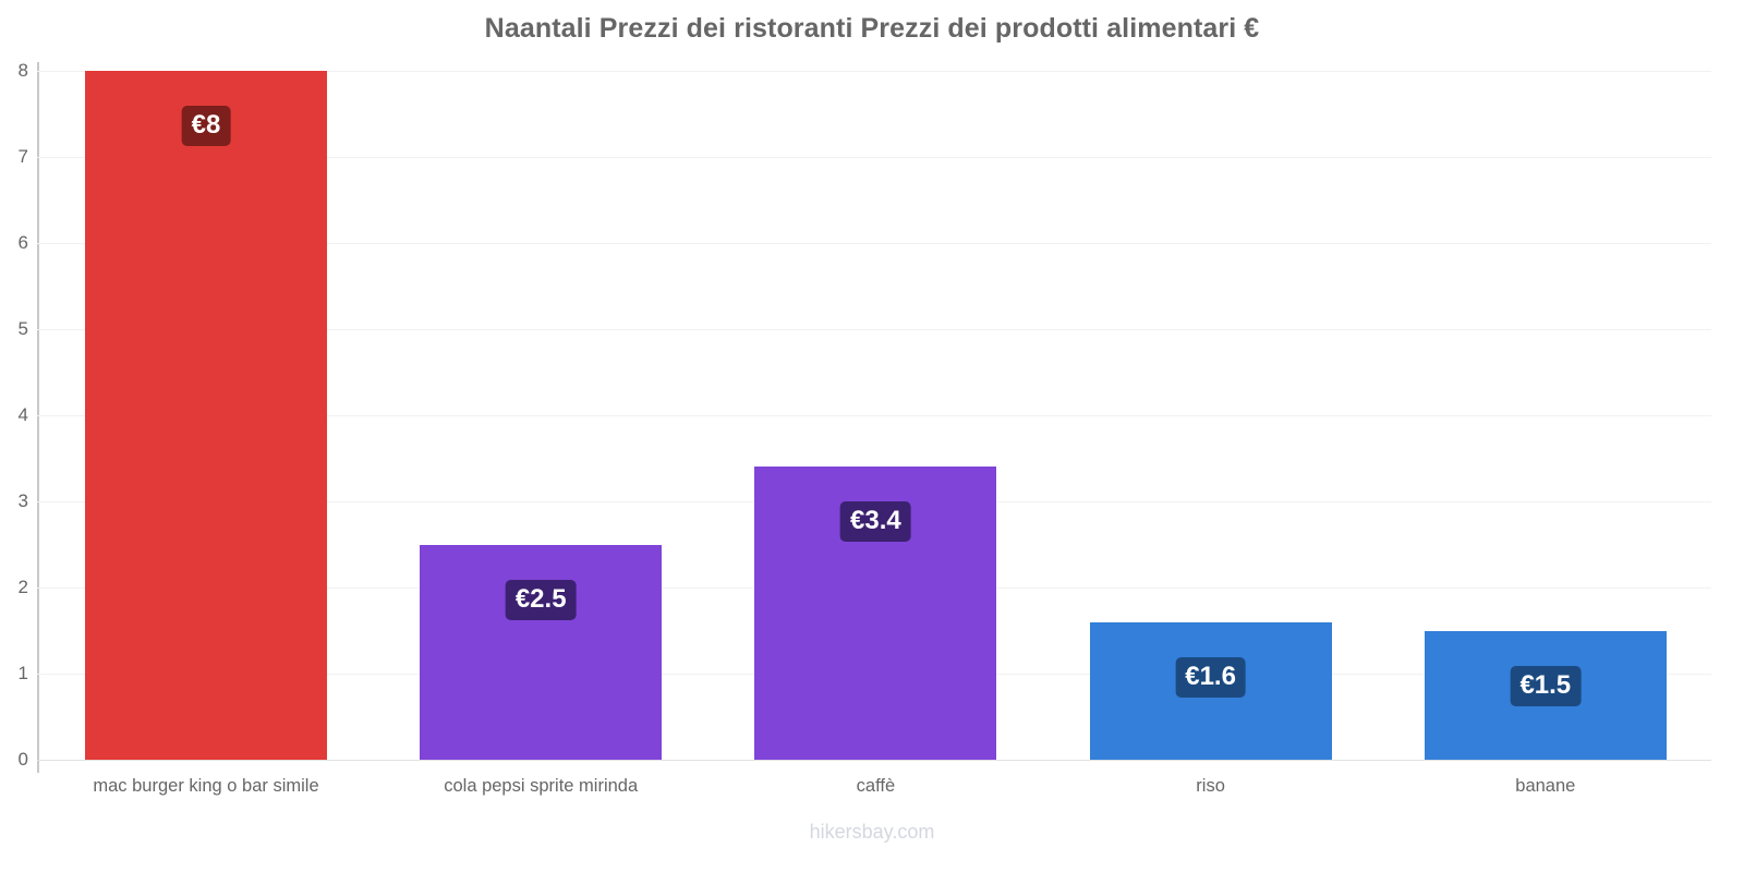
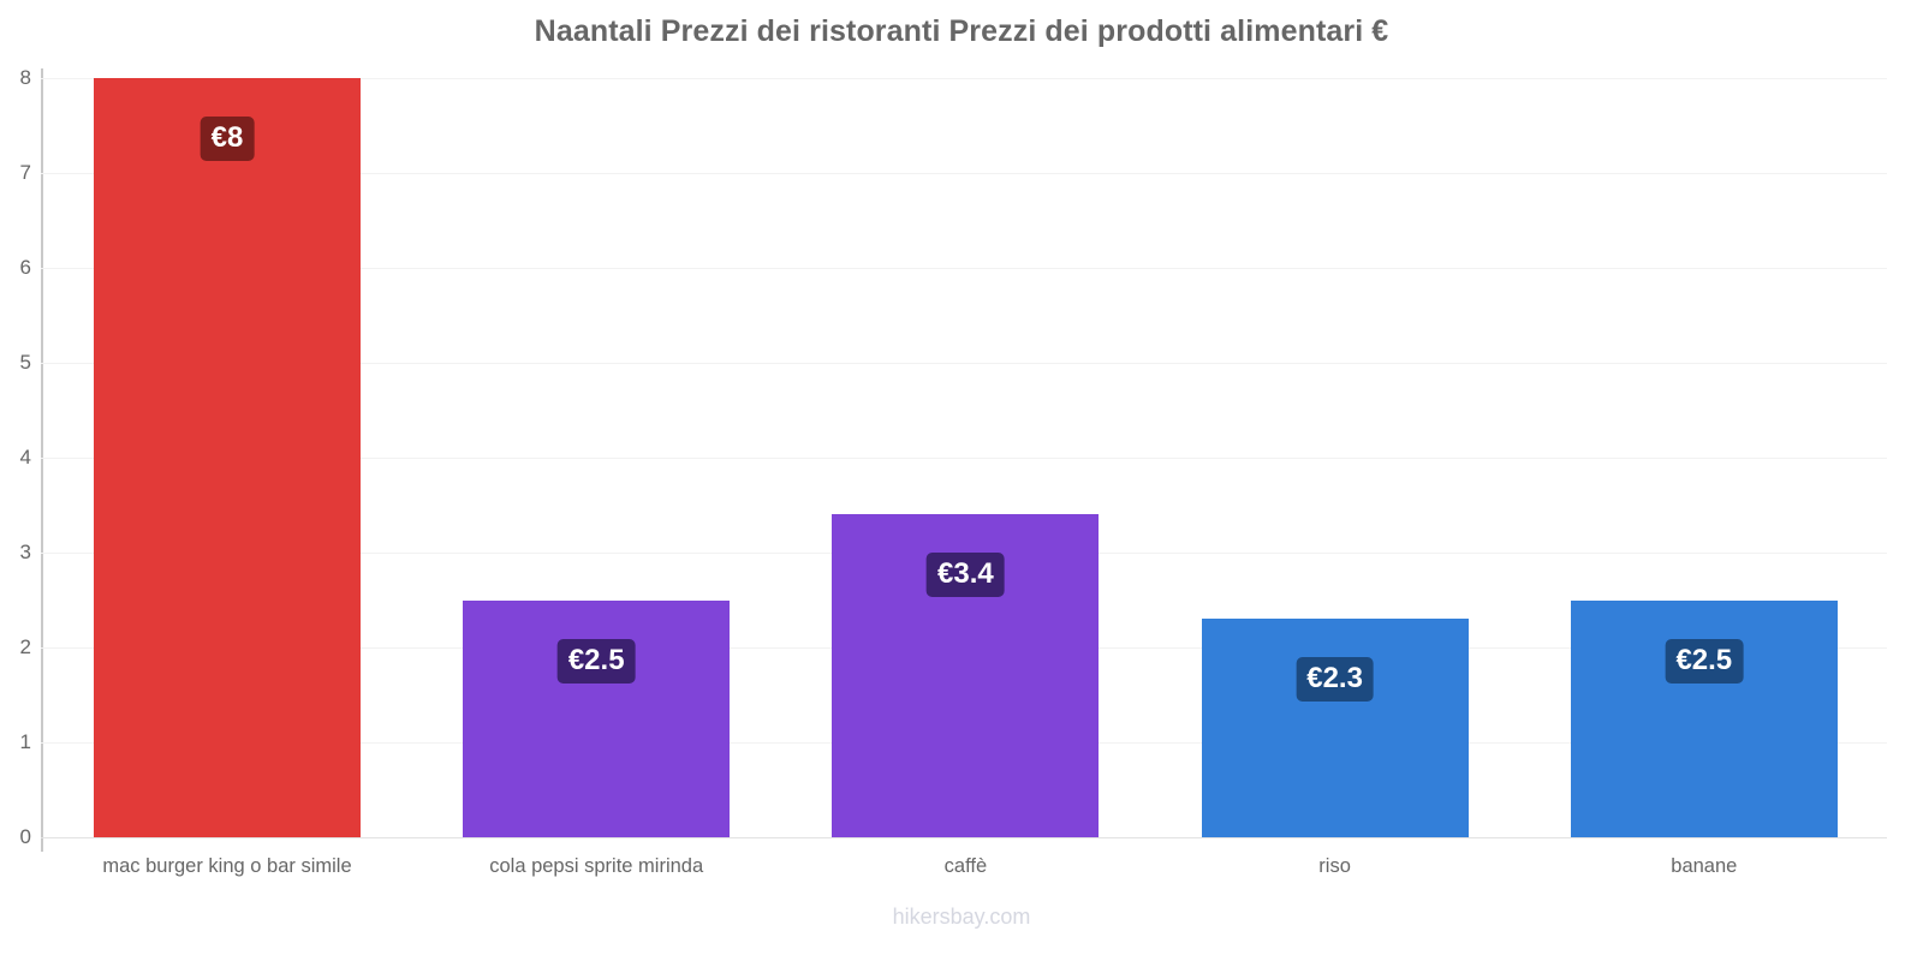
riso: €1.6 -> €2.3
banane: €1.5 -> €2.5
